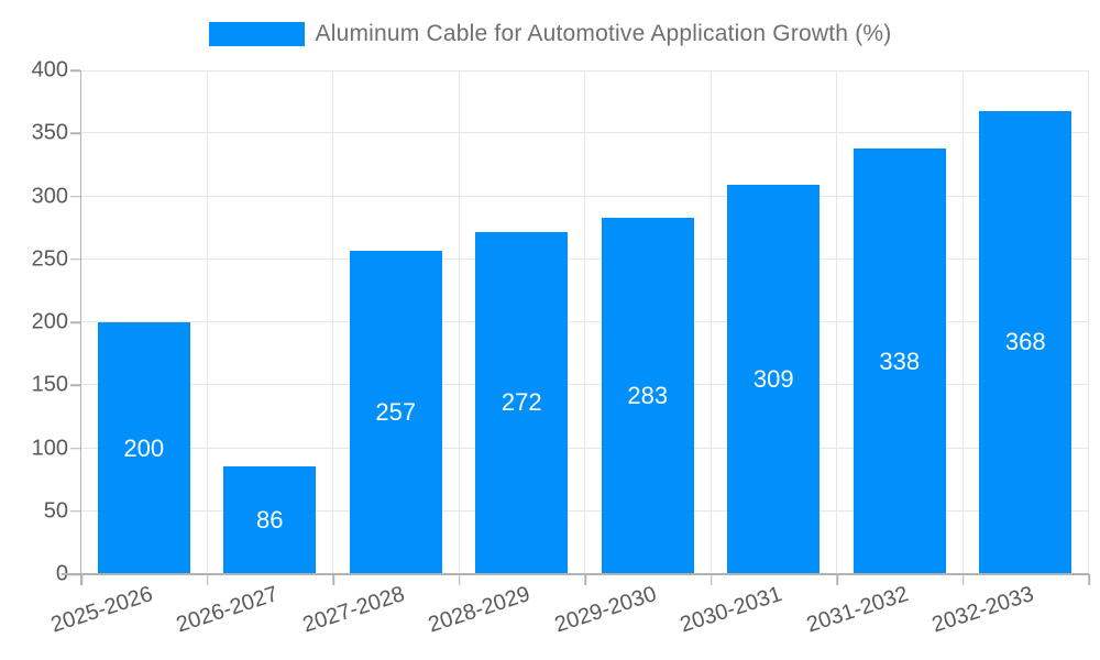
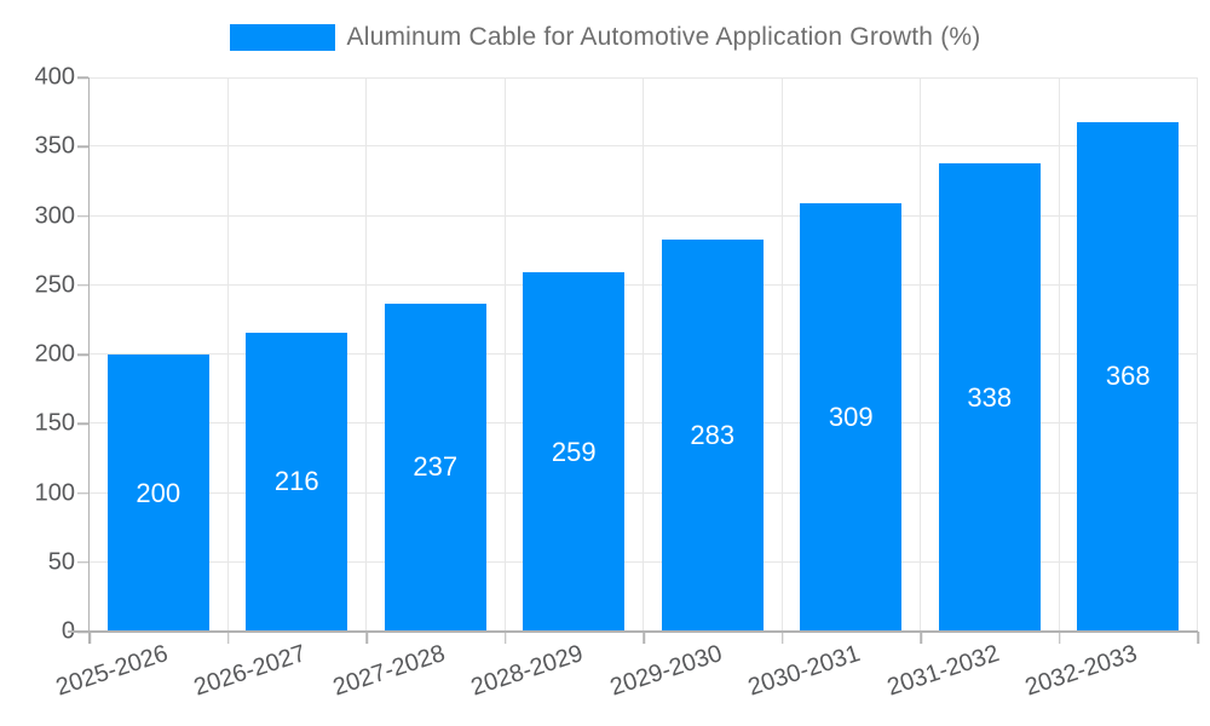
2026-2027: 86 -> 216
2027-2028: 257 -> 237
2028-2029: 272 -> 259
